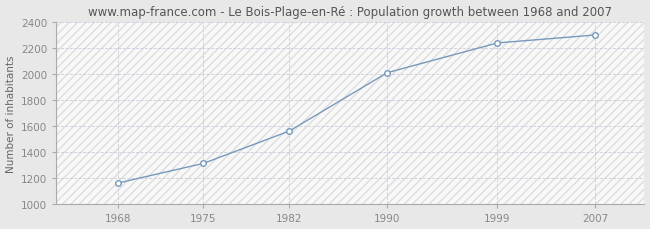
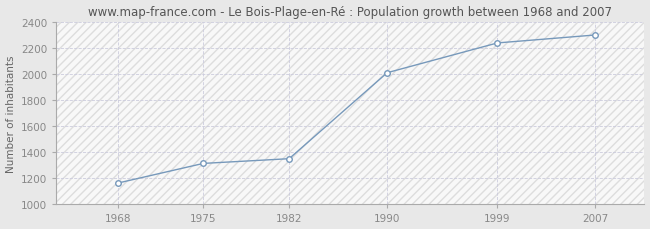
1982: 1560 -> 1350
